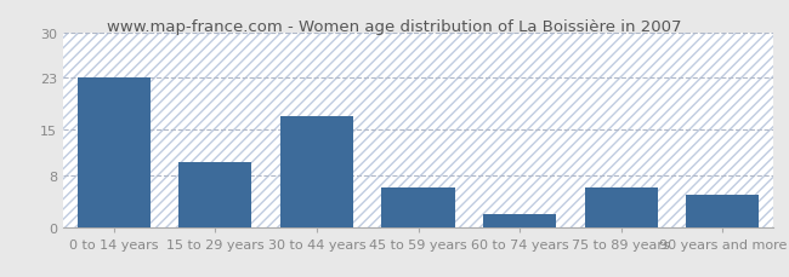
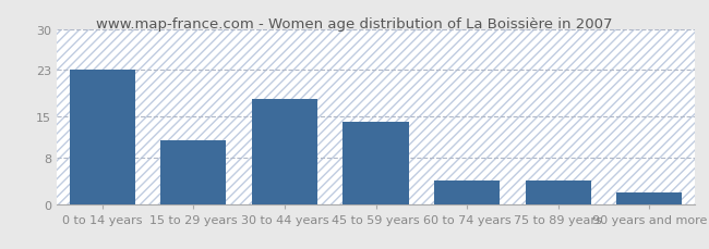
15 to 29 years: 10 -> 11
30 to 44 years: 17 -> 18
45 to 59 years: 6 -> 14
60 to 74 years: 2 -> 4
75 to 89 years: 6 -> 4
90 years and more: 5 -> 2
